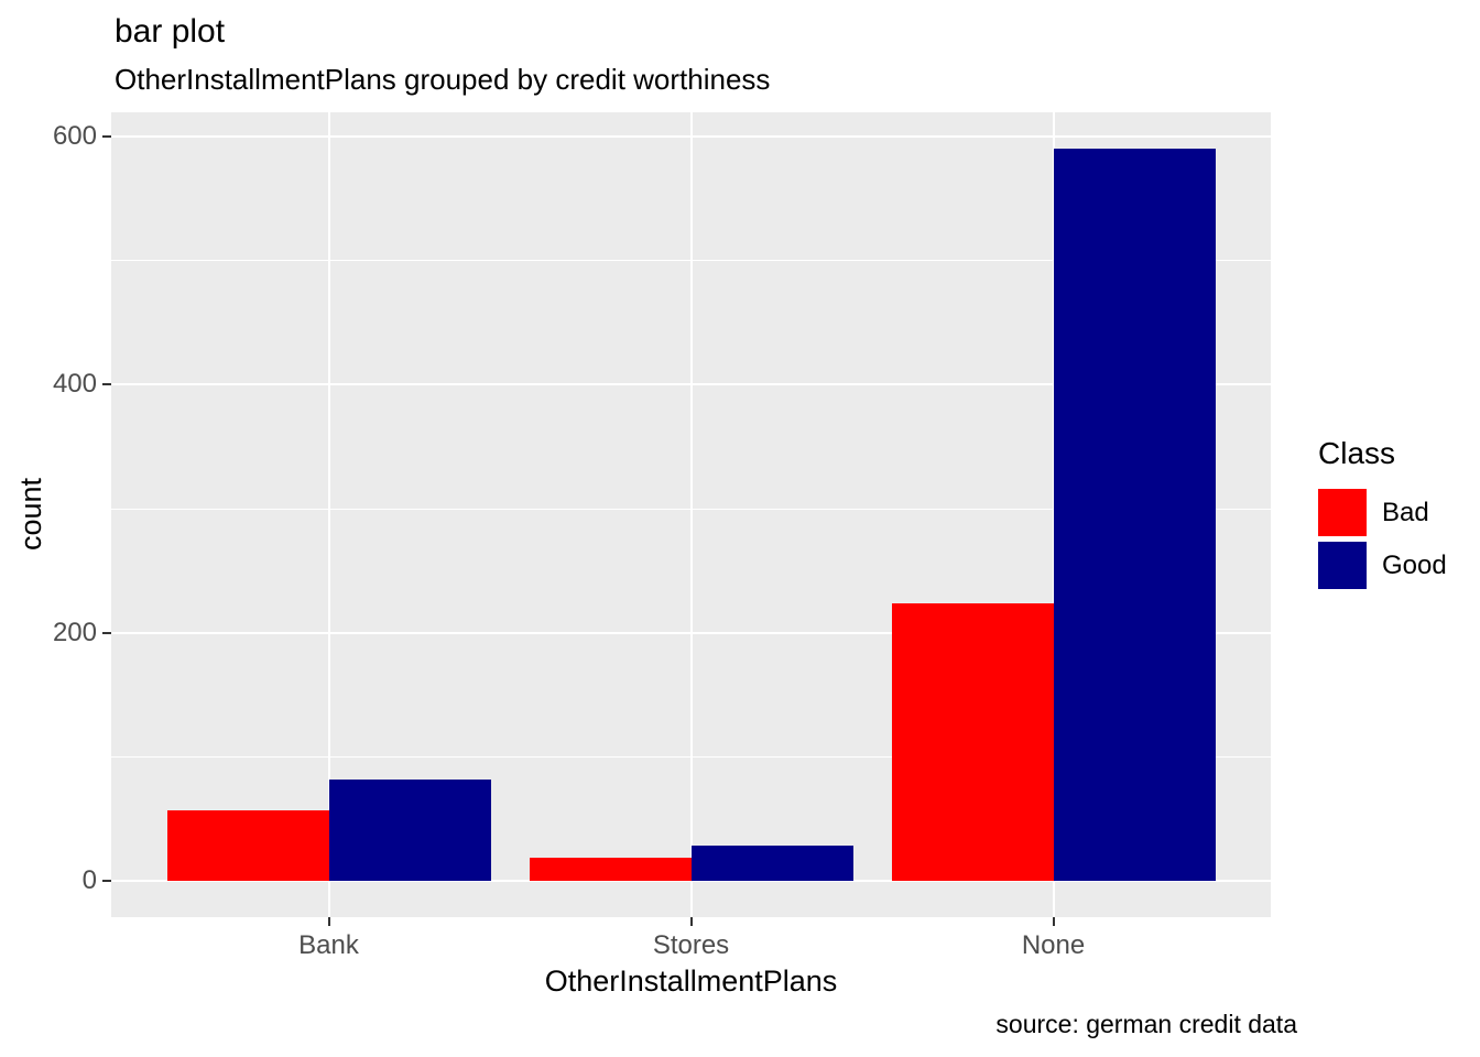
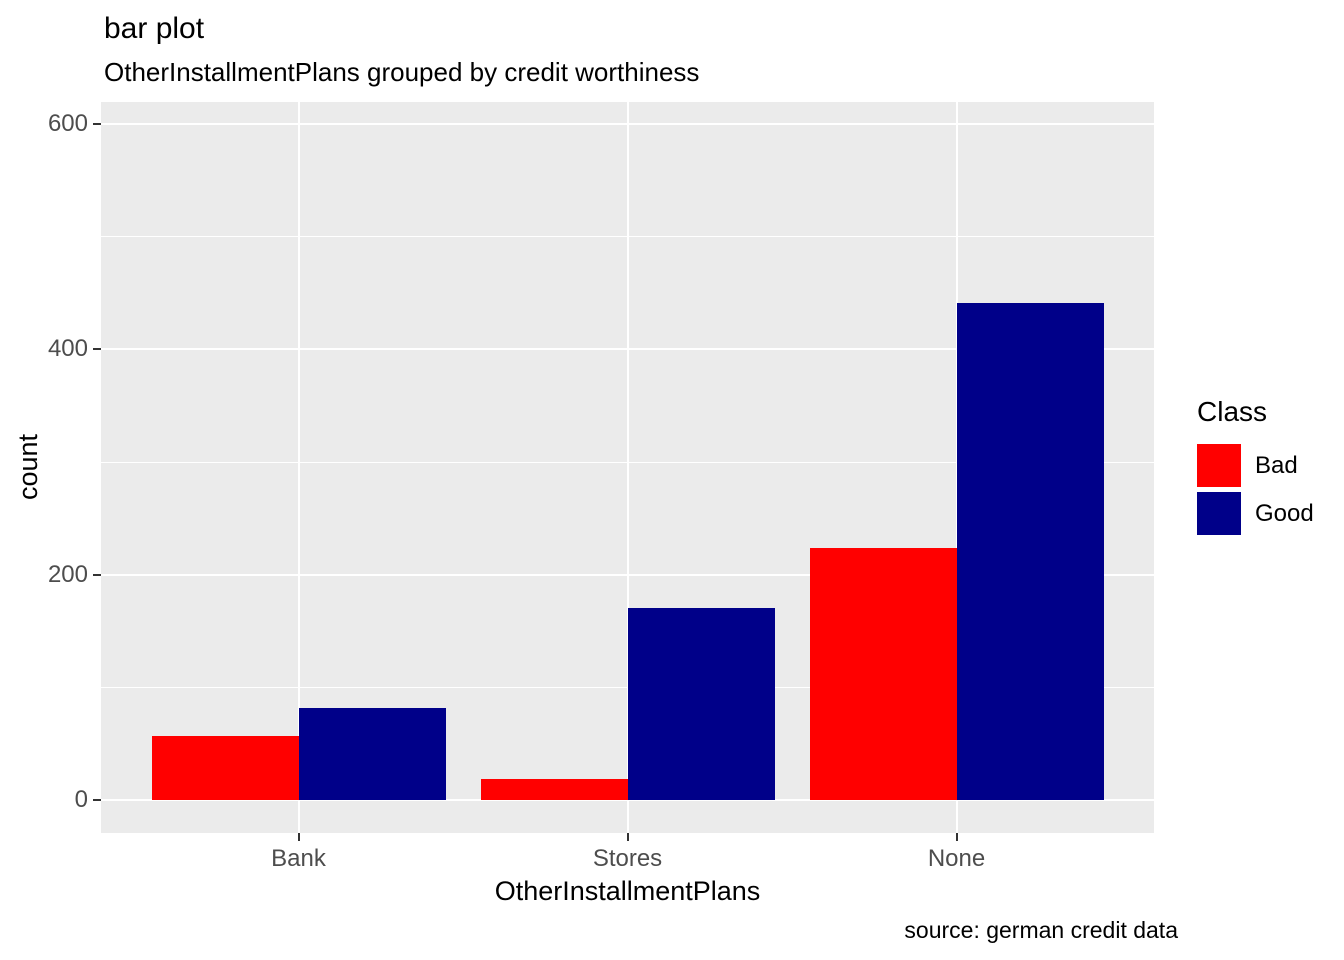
Good/Stores: 28 -> 170
Good/None: 590 -> 441
